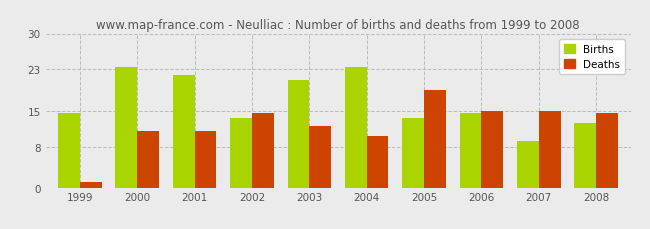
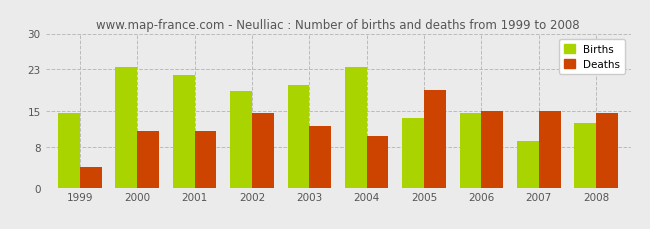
Deaths/1999: 1.0 -> 4.0
Births/2002: 13.5 -> 18.8
Births/2003: 21.0 -> 20.0
